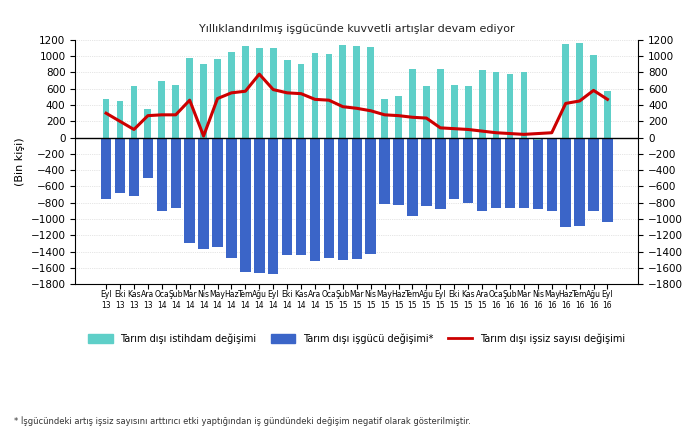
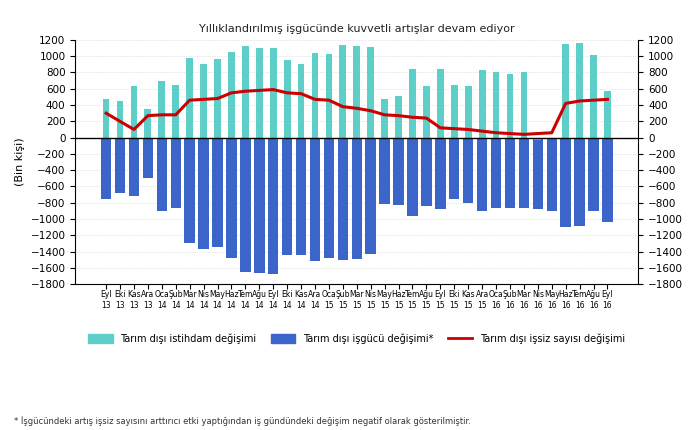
Tarım dışı işsiz sayısı değişimi/Nis 14: 20 -> 470
Tarım dışı işsiz sayısı değişimi/Ağu 14: 780 -> 580
Tarım dışı işsiz sayısı değişimi/Ağu 16: 580 -> 460
